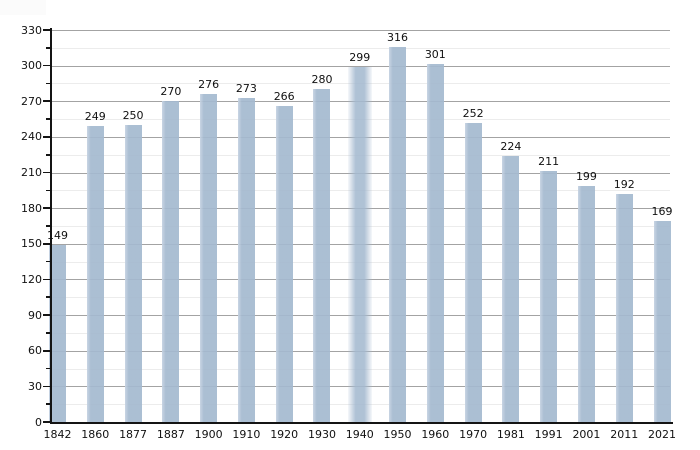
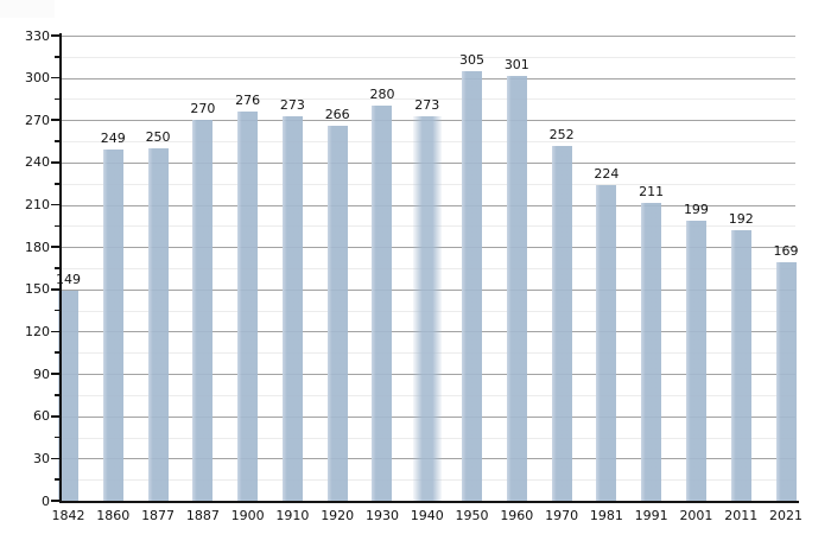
1940: 299 -> 273
1950: 316 -> 305
